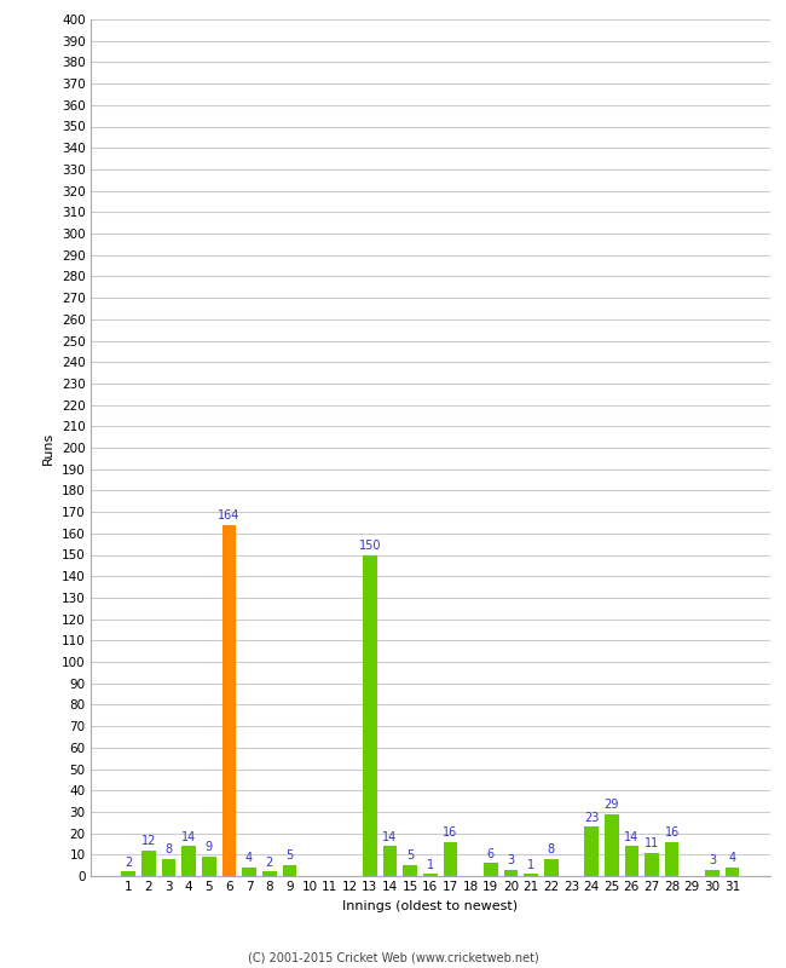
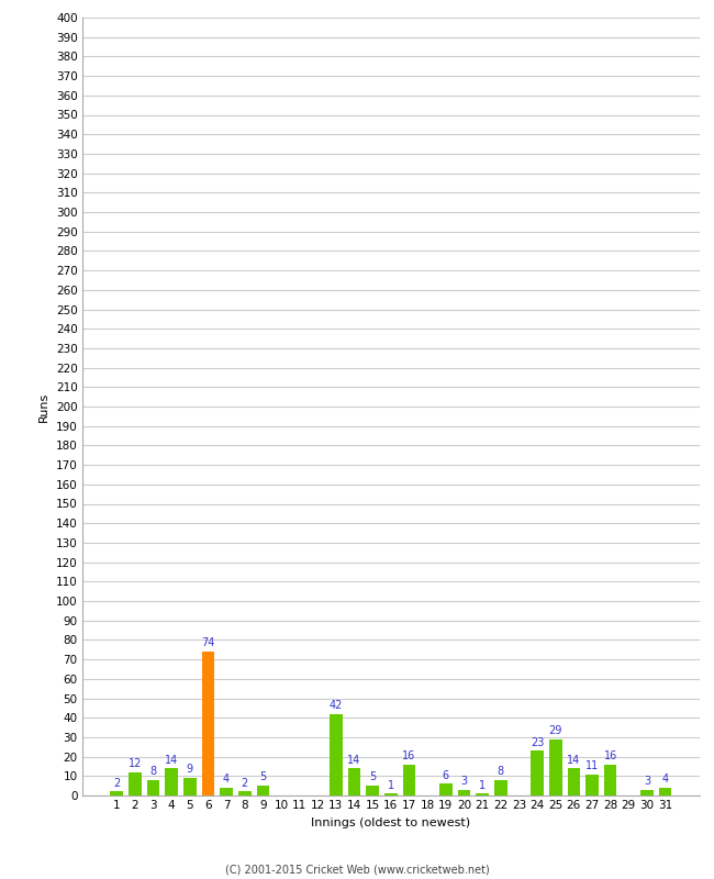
6: 164 -> 74
13: 150 -> 42
